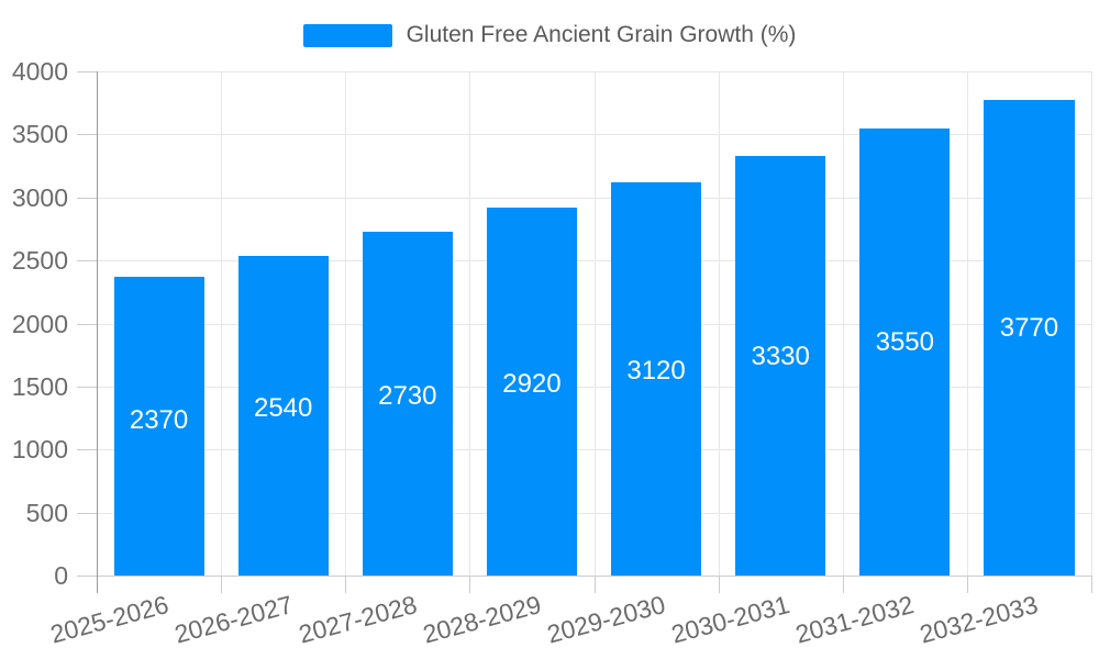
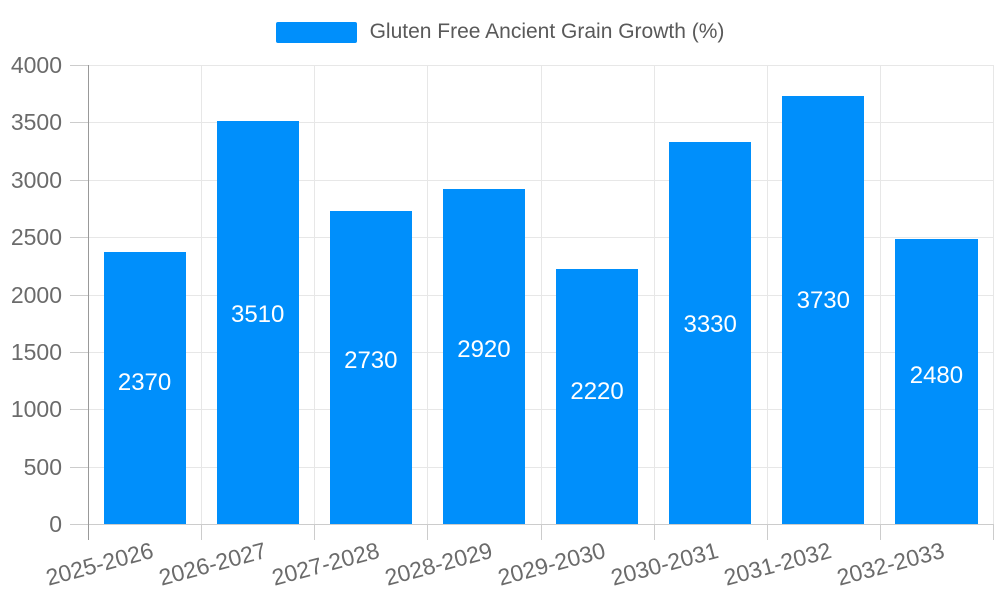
2026-2027: 2540 -> 3510
2029-2030: 3120 -> 2220
2031-2032: 3550 -> 3730
2032-2033: 3770 -> 2480
